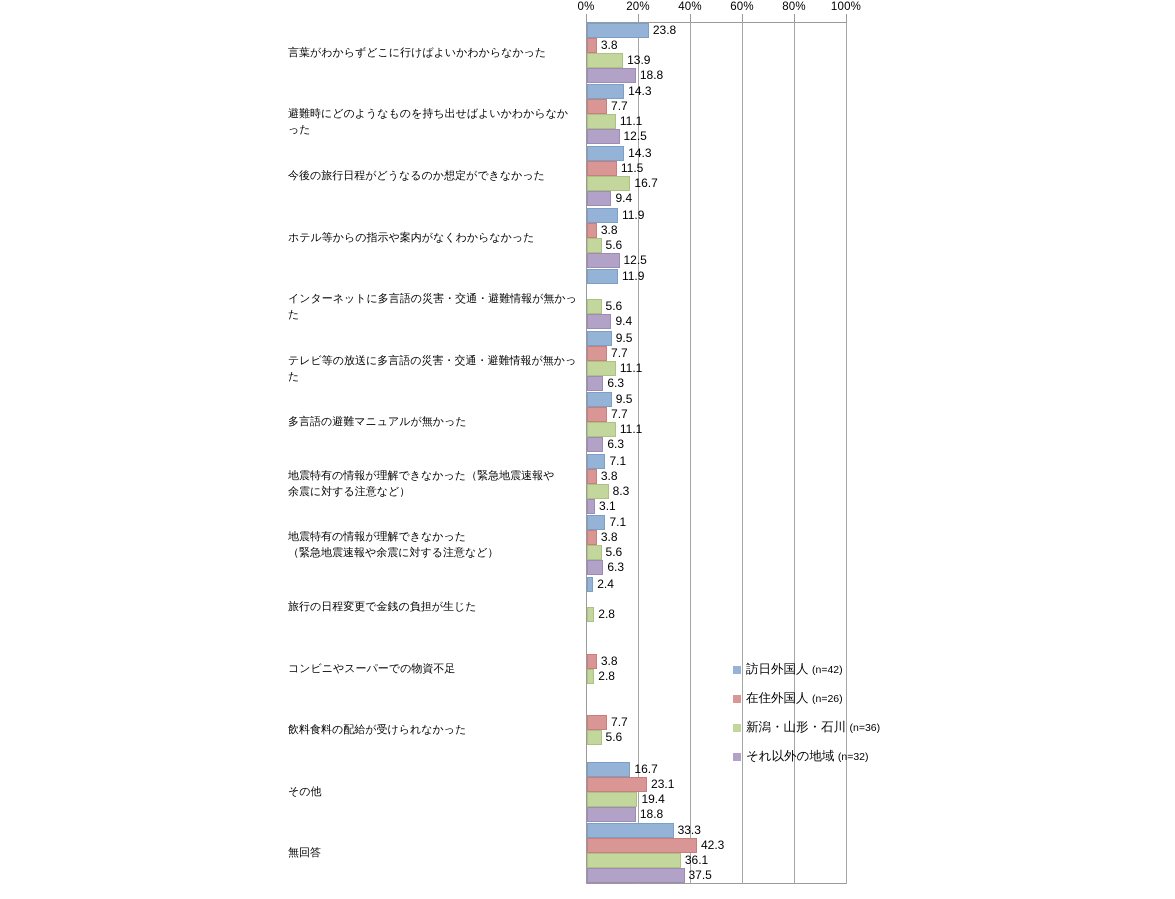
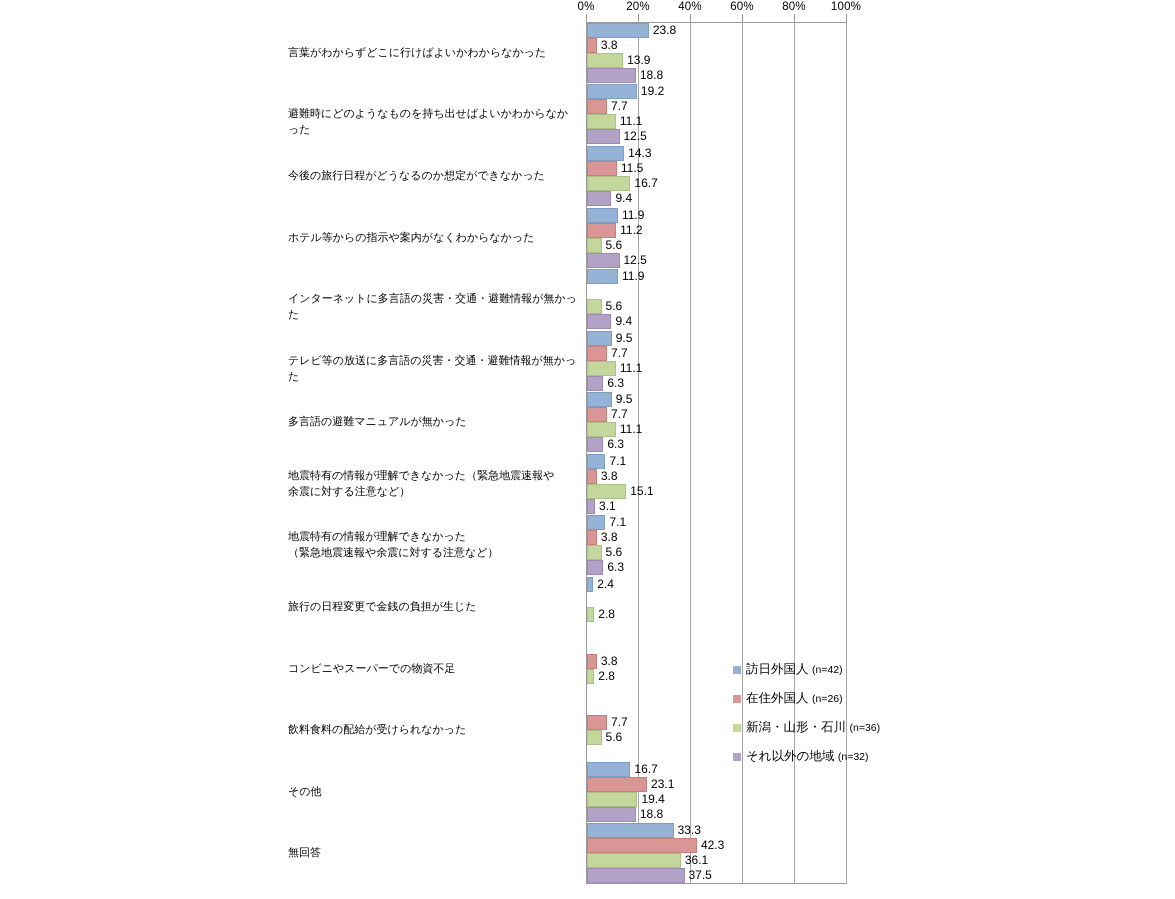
訪日外国人 (n=42)/避難時にどのようなものを持ち出せばよいかわからなかった: 14.3 -> 19.2
在住外国人 (n=26)/ホテル等からの指示や案内がなくわからなかった: 3.8 -> 11.2
新潟・山形・石川 (n=36)/地震特有の情報が理解できなかった（緊急地震速報や 余震に対する注意など）: 8.3 -> 15.1
